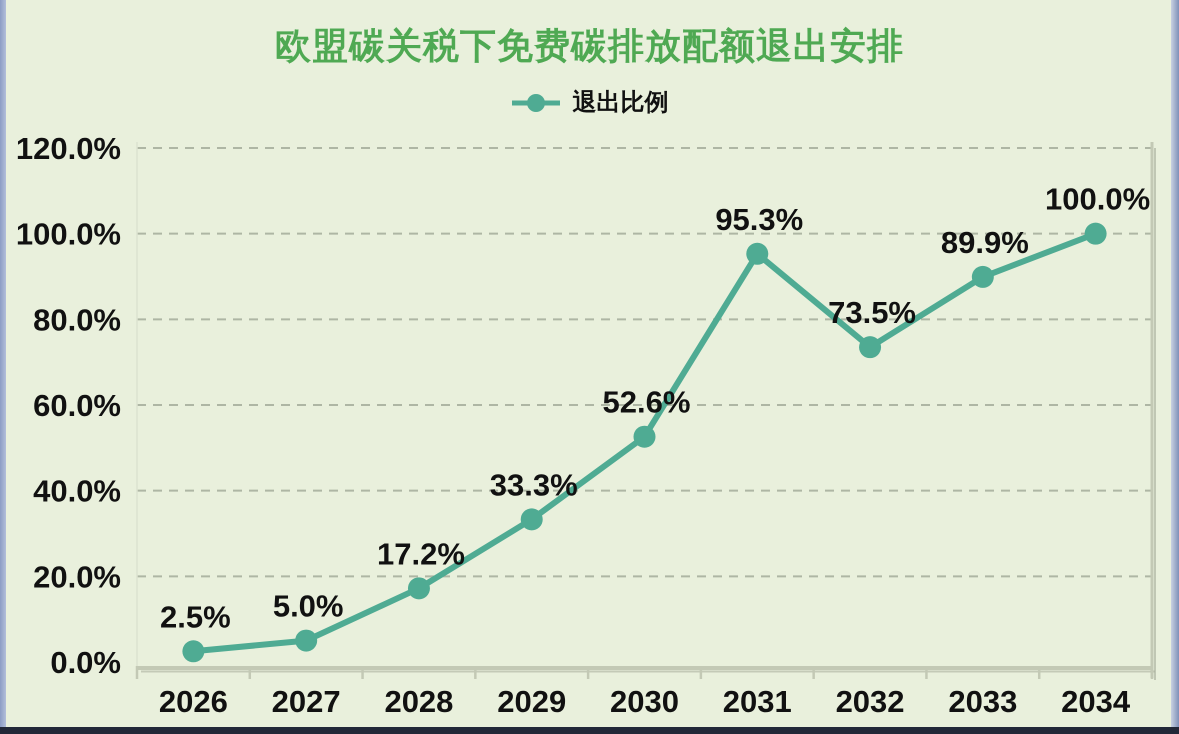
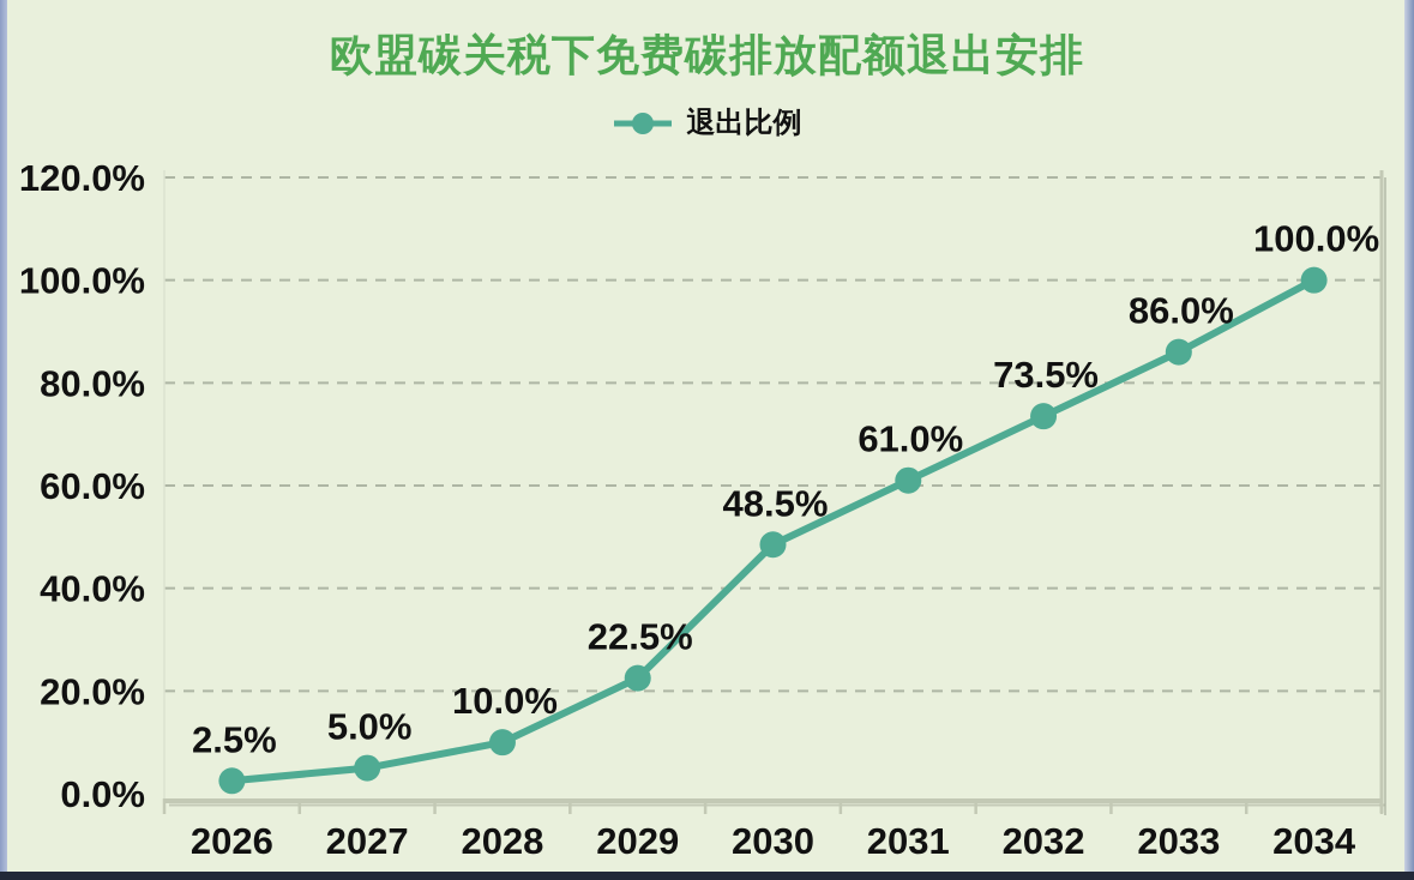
2028: 17.2% -> 10.0%
2029: 33.3% -> 22.5%
2030: 52.6% -> 48.5%
2031: 95.3% -> 61.0%
2033: 89.9% -> 86.0%
